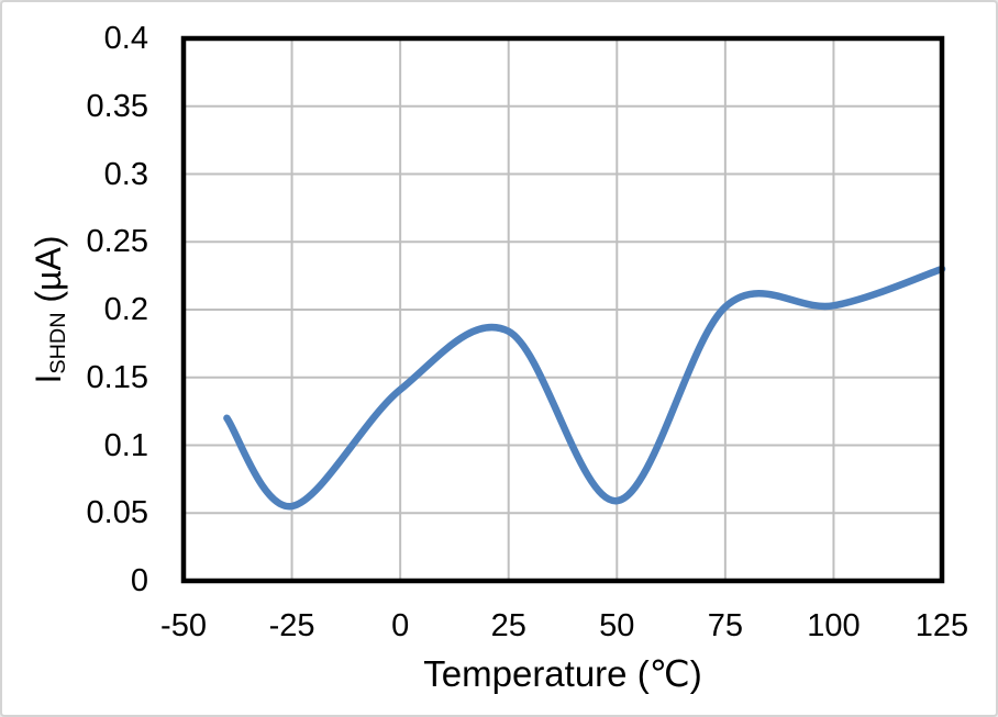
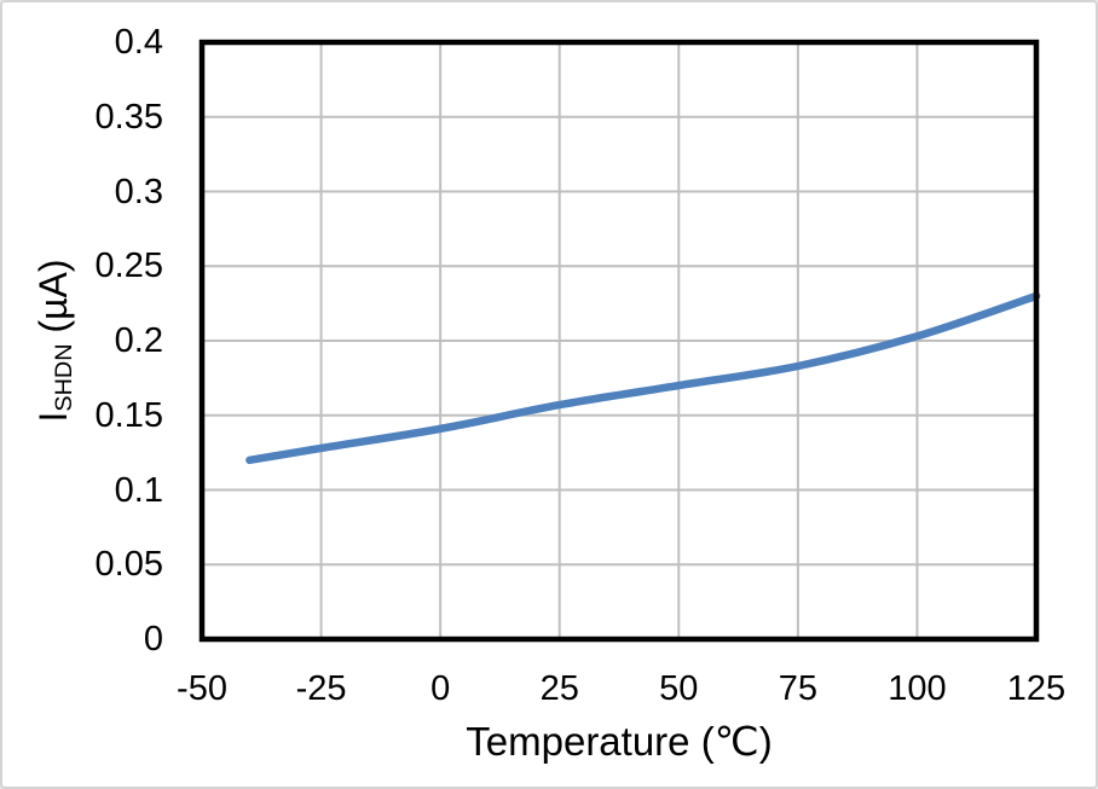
-25: 0.055 -> 0.128
25: 0.184 -> 0.157
50: 0.059 -> 0.170
75: 0.202 -> 0.183
